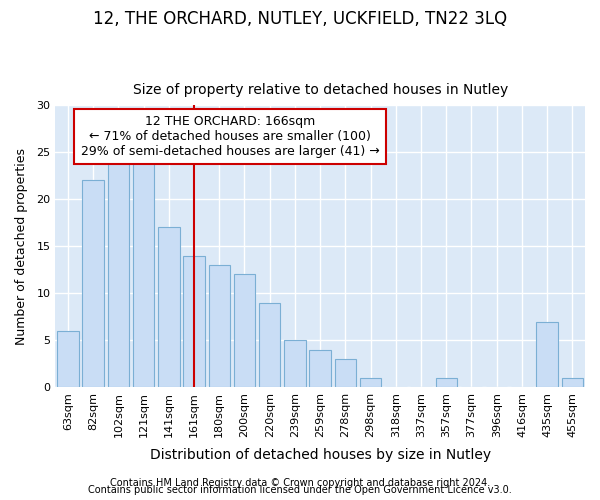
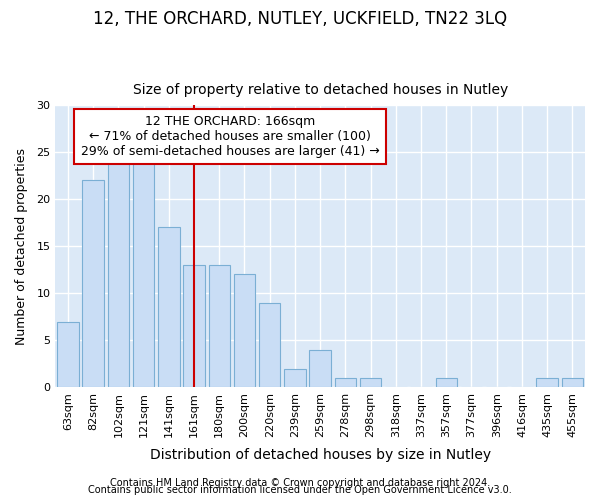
63sqm: 6 -> 7
161sqm: 14 -> 13
239sqm: 5 -> 2
278sqm: 3 -> 1
435sqm: 7 -> 1
